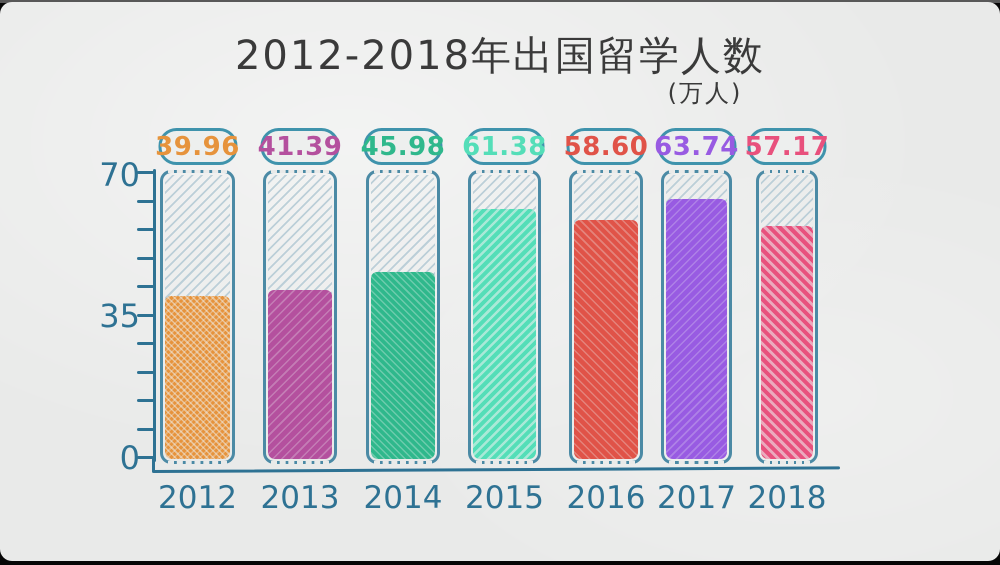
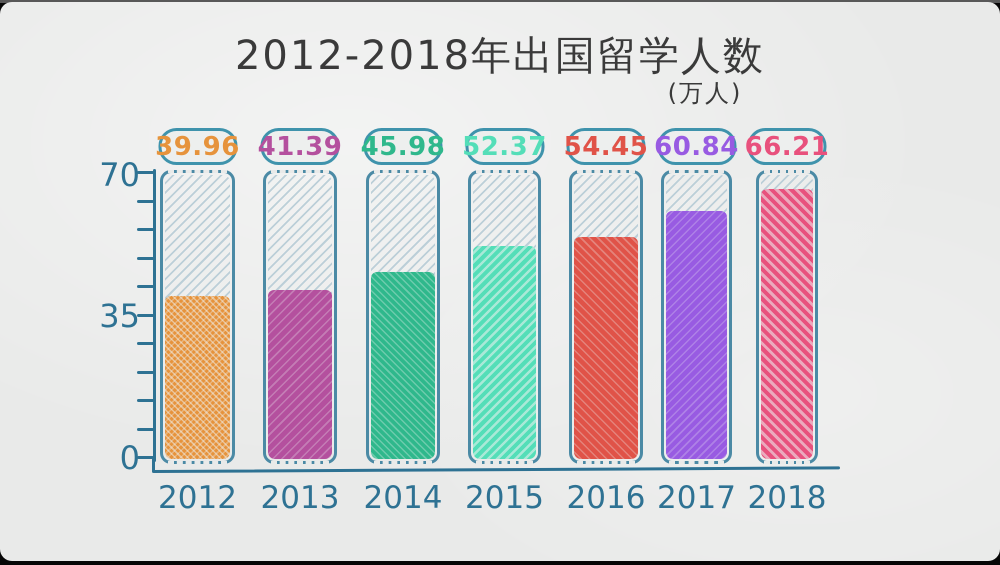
2015: 61.38 -> 52.37
2016: 58.60 -> 54.45
2017: 63.74 -> 60.84
2018: 57.17 -> 66.21
